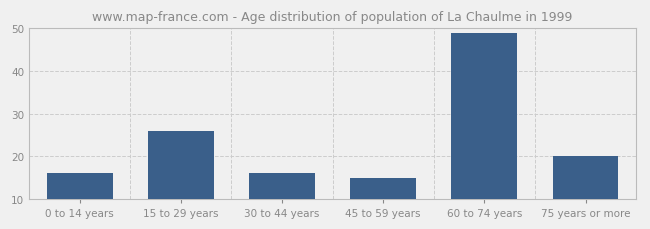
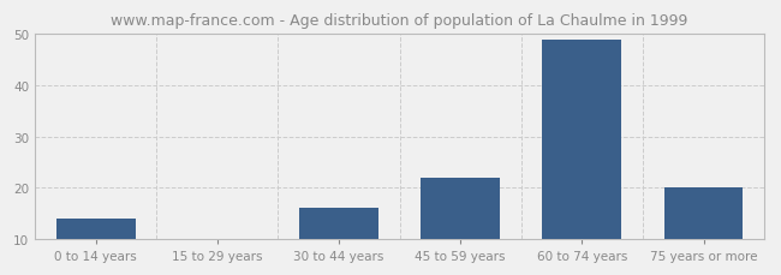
0 to 14 years: 16 -> 14
15 to 29 years: 26 -> 10
45 to 59 years: 15 -> 22
